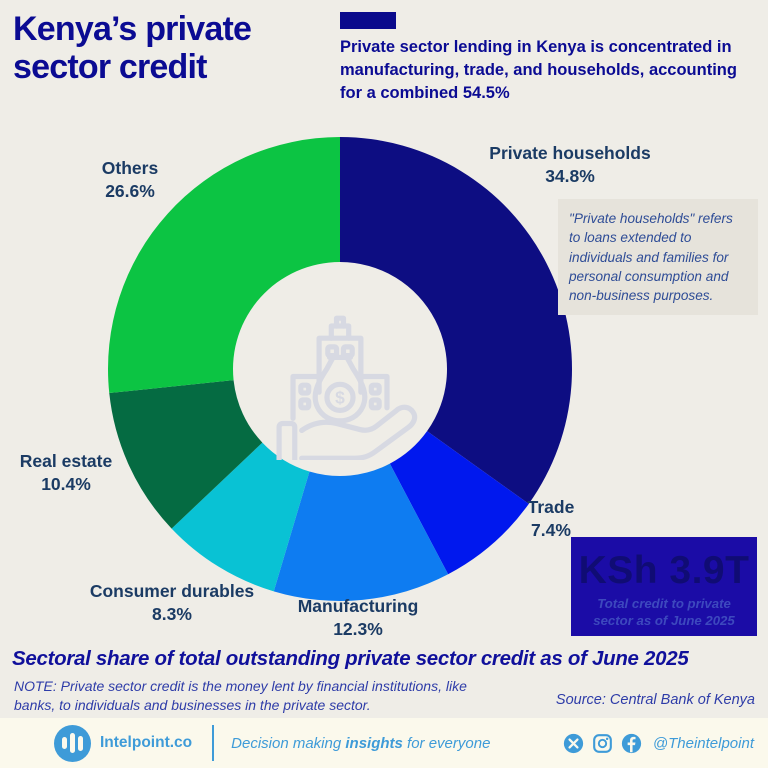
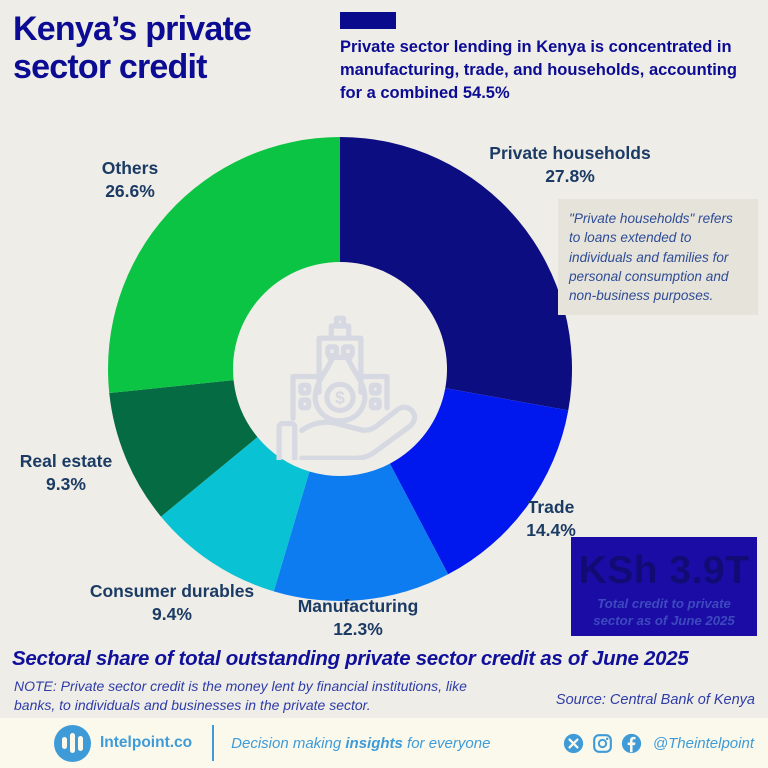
Private households: 34.8% -> 27.8%
Trade: 7.4% -> 14.4%
Consumer durables: 8.3% -> 9.4%
Real estate: 10.4% -> 9.3%
